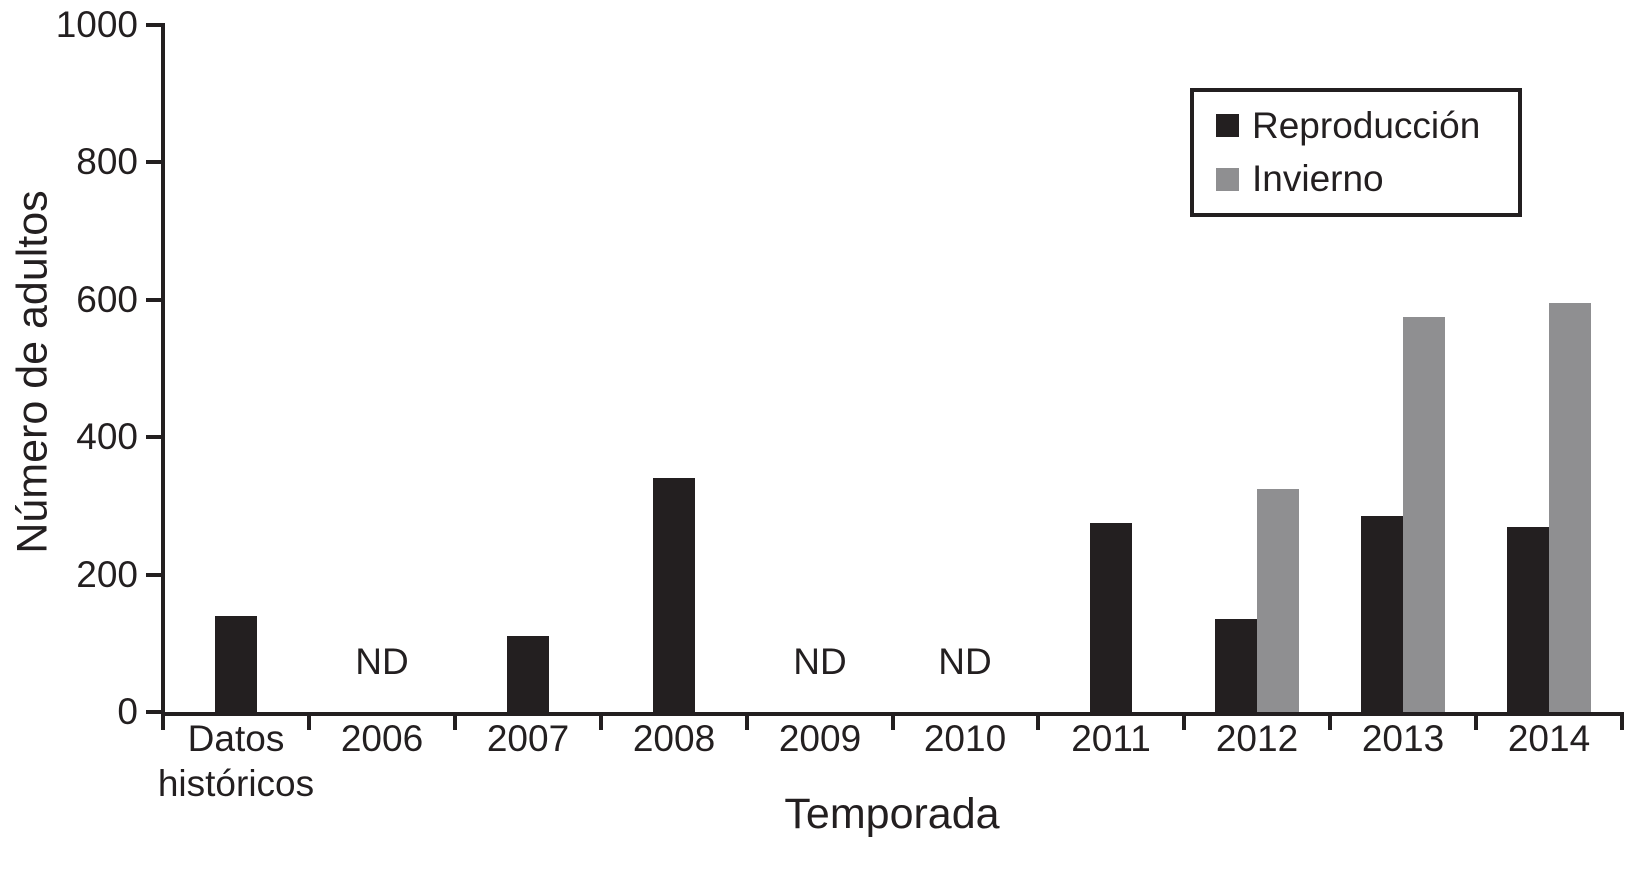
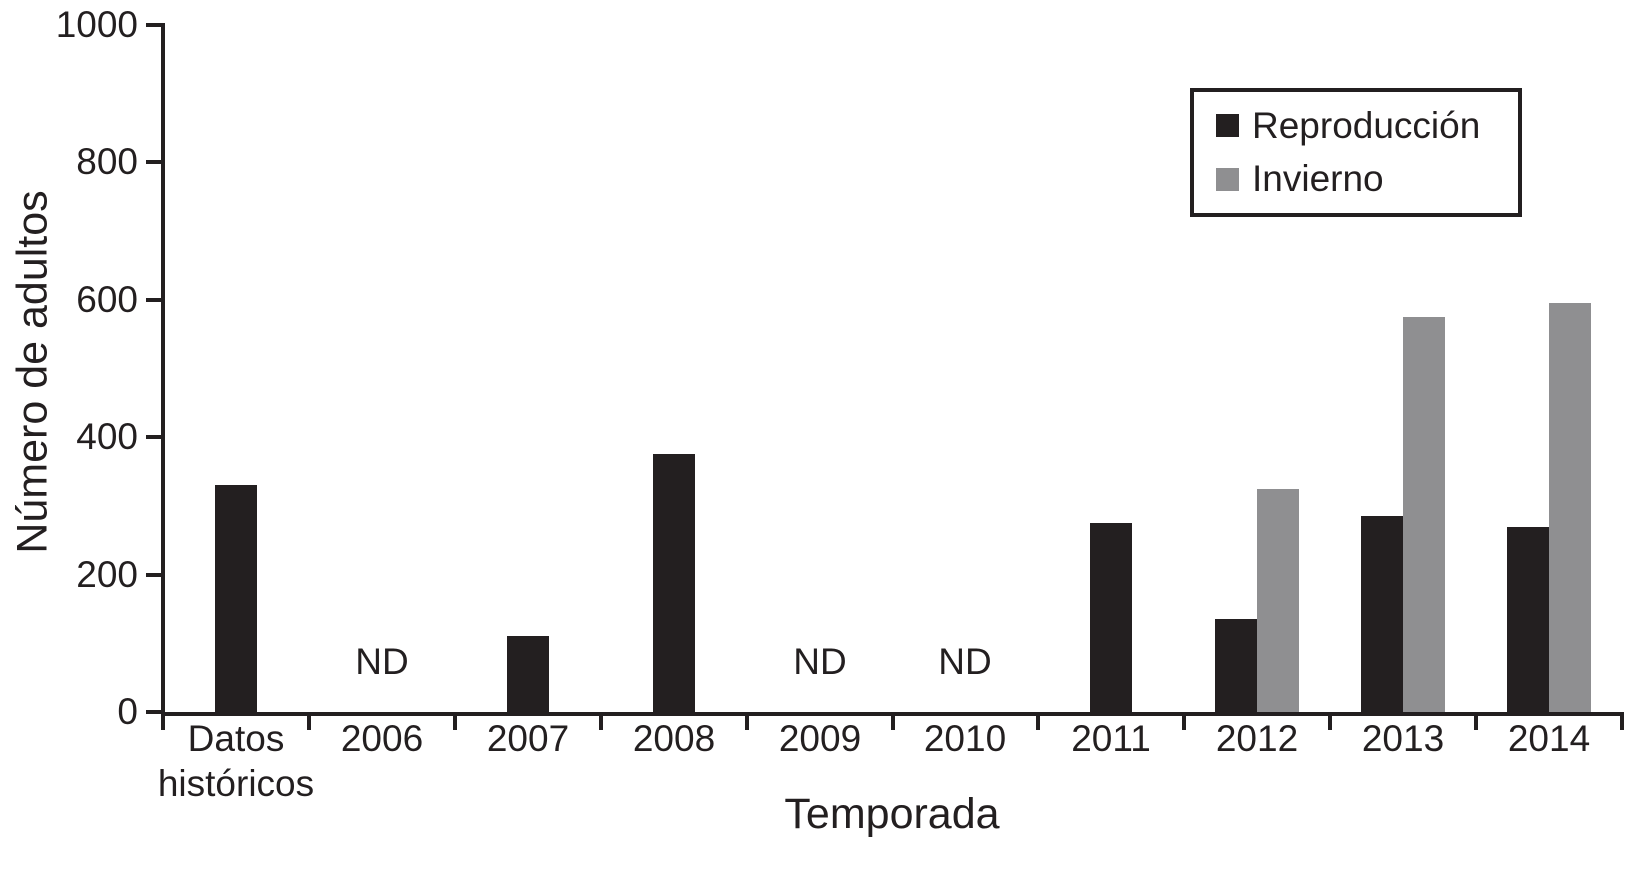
Reproducción/Datos históricos: 140 -> 330
Reproducción/2008: 340 -> 380
